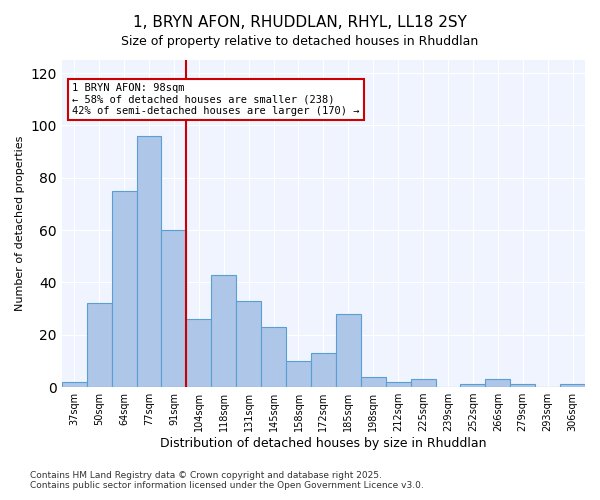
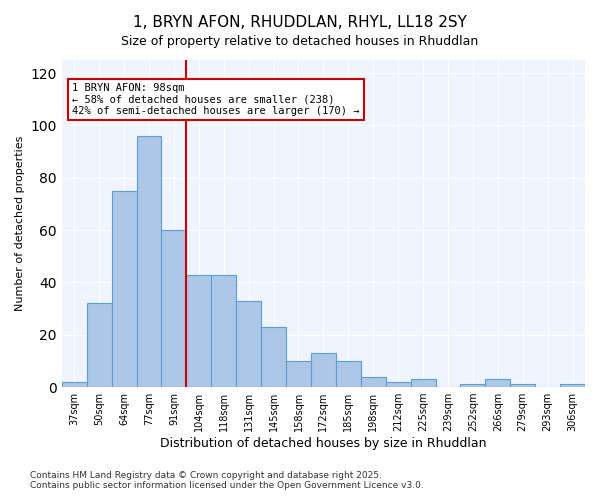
104sqm: 26 -> 43
185sqm: 28 -> 10
